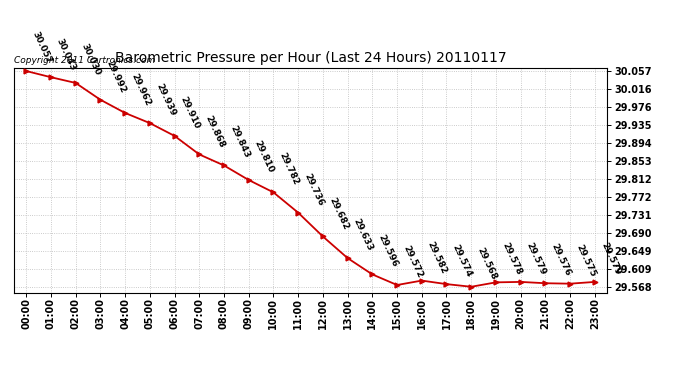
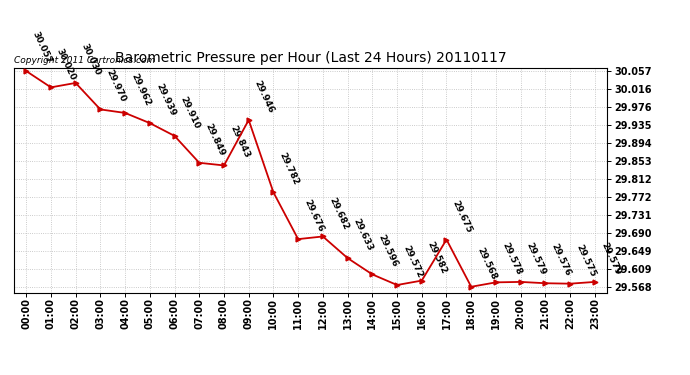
01:00: 30.043 -> 30.020
03:00: 29.992 -> 29.970
07:00: 29.868 -> 29.849
09:00: 29.810 -> 29.946
11:00: 29.736 -> 29.676
17:00: 29.574 -> 29.675
